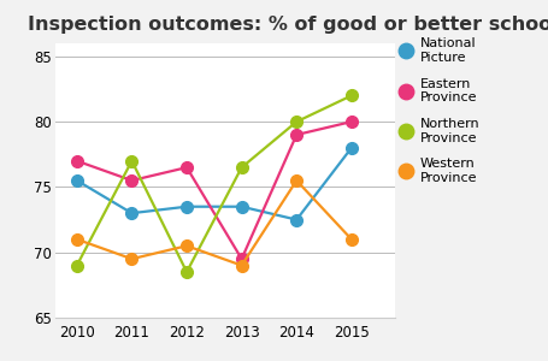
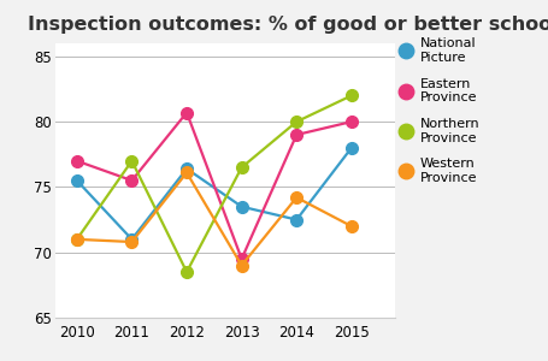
Northern Province/2010: 69.0 -> 71.0
National Picture/2011: 73.0 -> 71.0
Western Province/2011: 69.5 -> 70.8
National Picture/2012: 73.5 -> 76.4
Eastern Province/2012: 76.5 -> 80.7
Western Province/2012: 70.5 -> 76.1
Western Province/2014: 75.5 -> 74.2
Western Province/2015: 71.0 -> 72.0
